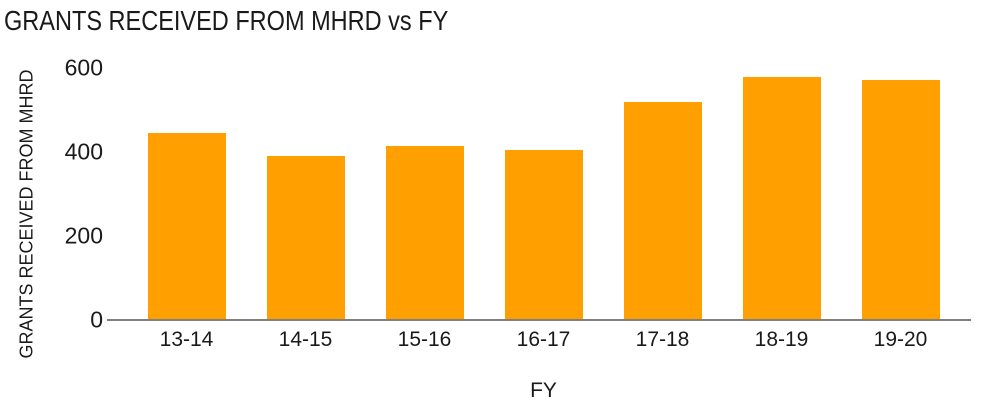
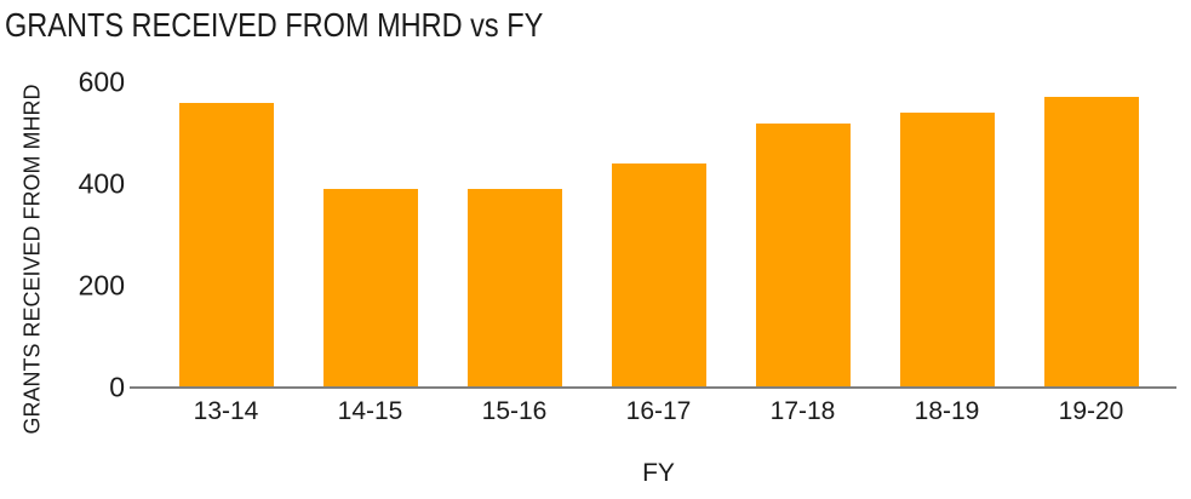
13-14: 440 -> 560
15-16: 420 -> 390
16-17: 400 -> 440
18-19: 580 -> 540
